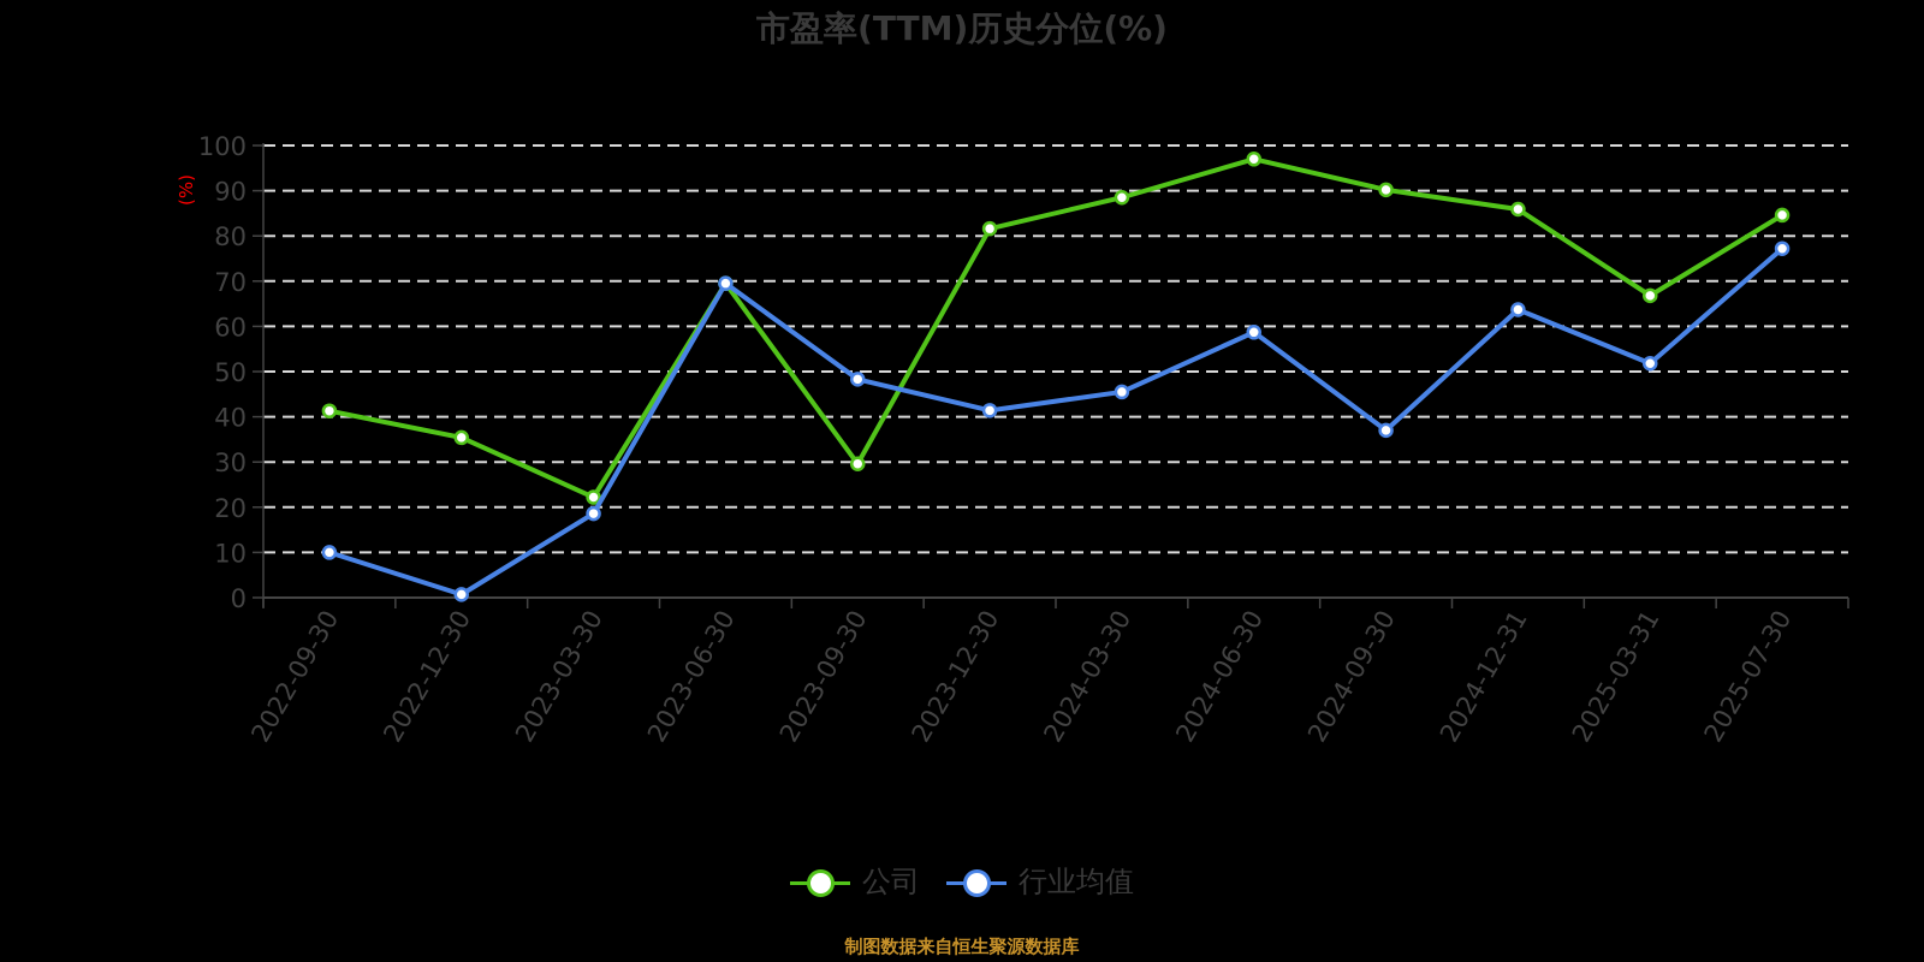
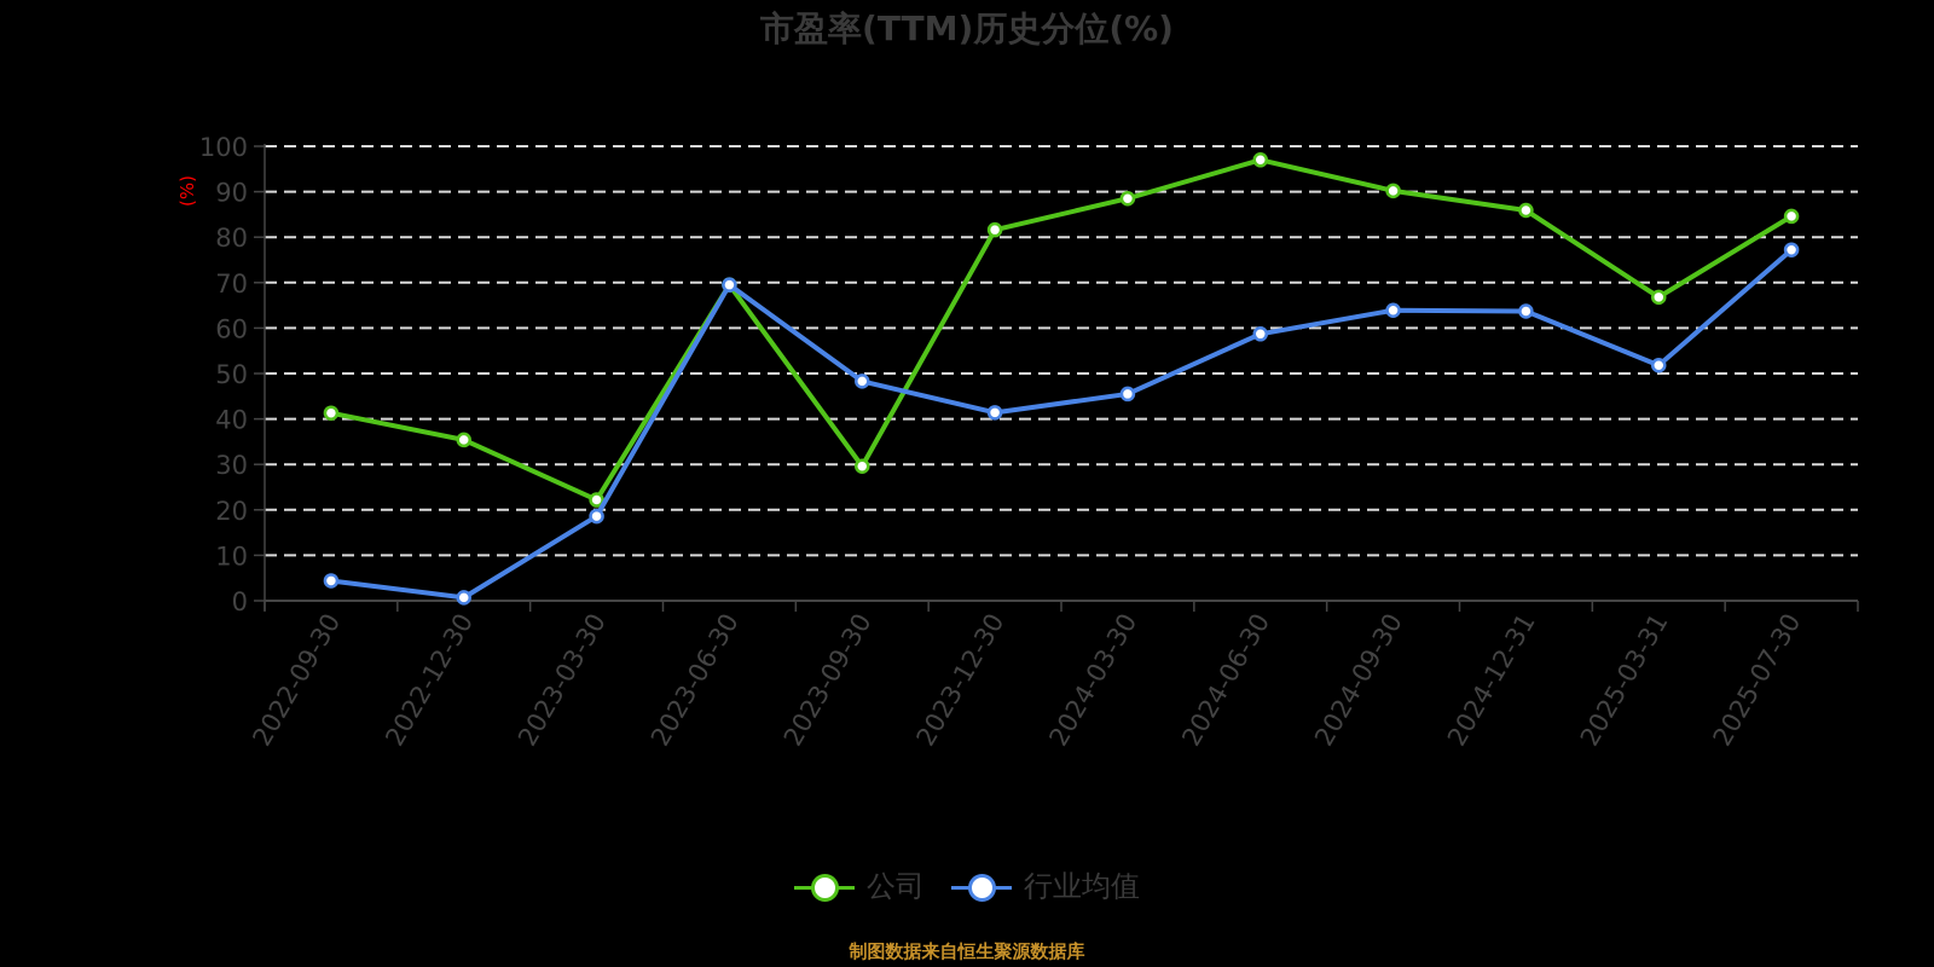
行业均值/2022-09-30: 10 -> 4
行业均值/2024-09-30: 37 -> 64
